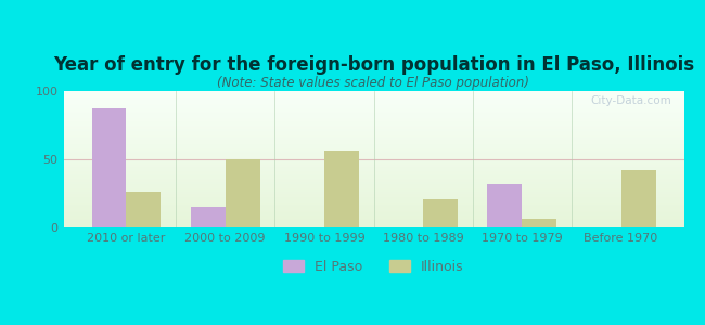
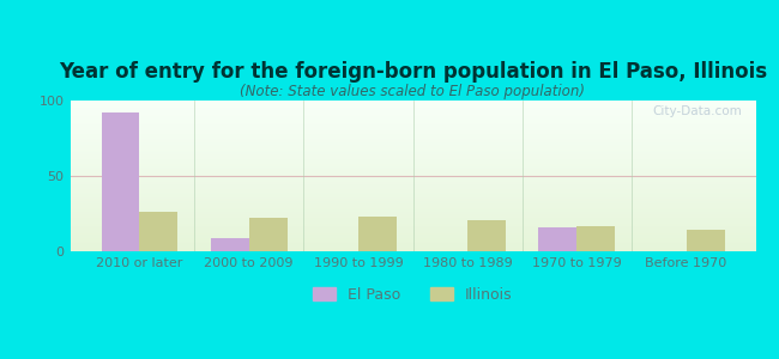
El Paso/2010 or later: 87 -> 92
El Paso/2000 to 2009: 15 -> 9
Illinois/2000 to 2009: 50 -> 22
Illinois/1990 to 1999: 56 -> 23
El Paso/1970 to 1979: 32 -> 16
Illinois/1970 to 1979: 6 -> 17
Illinois/Before 1970: 42 -> 14
